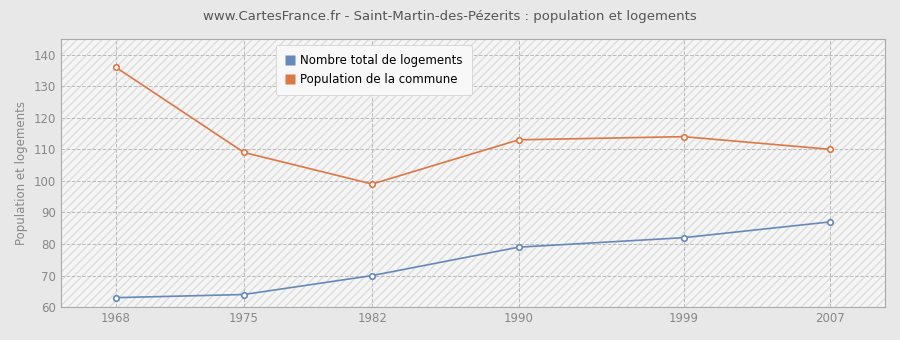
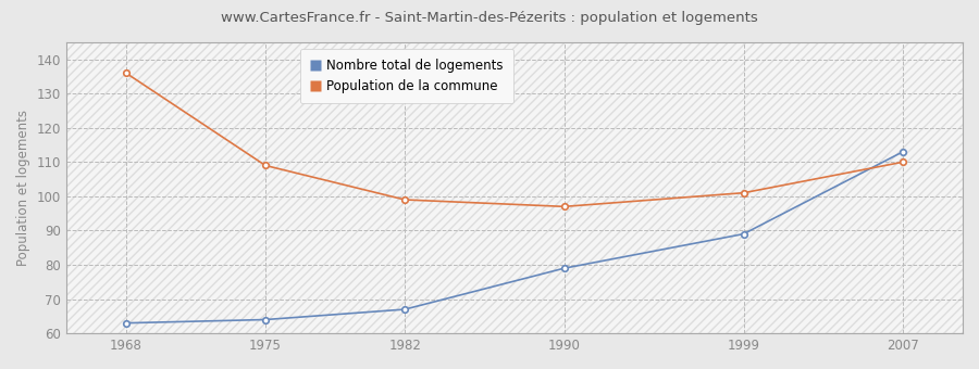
Nombre total de logements/1982: 70 -> 67
Population de la commune/1990: 113 -> 97
Nombre total de logements/1999: 82 -> 89
Population de la commune/1999: 114 -> 101
Nombre total de logements/2007: 87 -> 113
